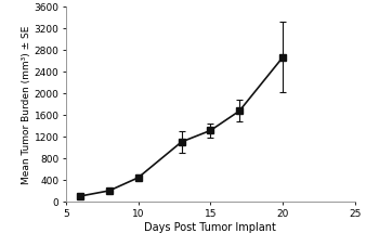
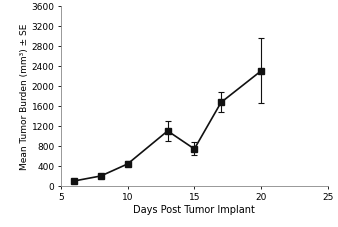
15: 1310 -> 740
20: 2660 -> 2300
